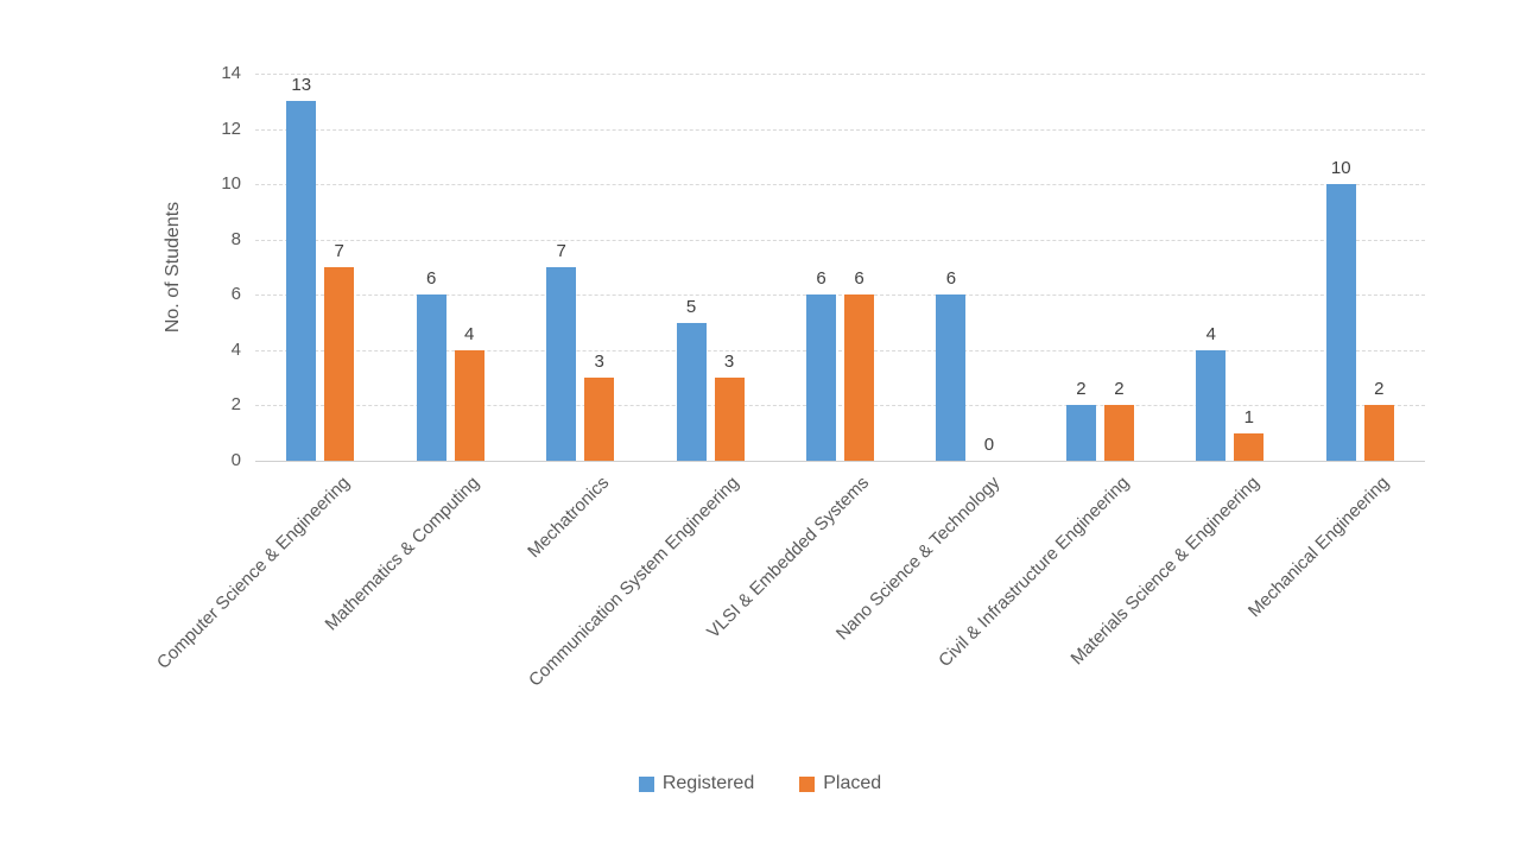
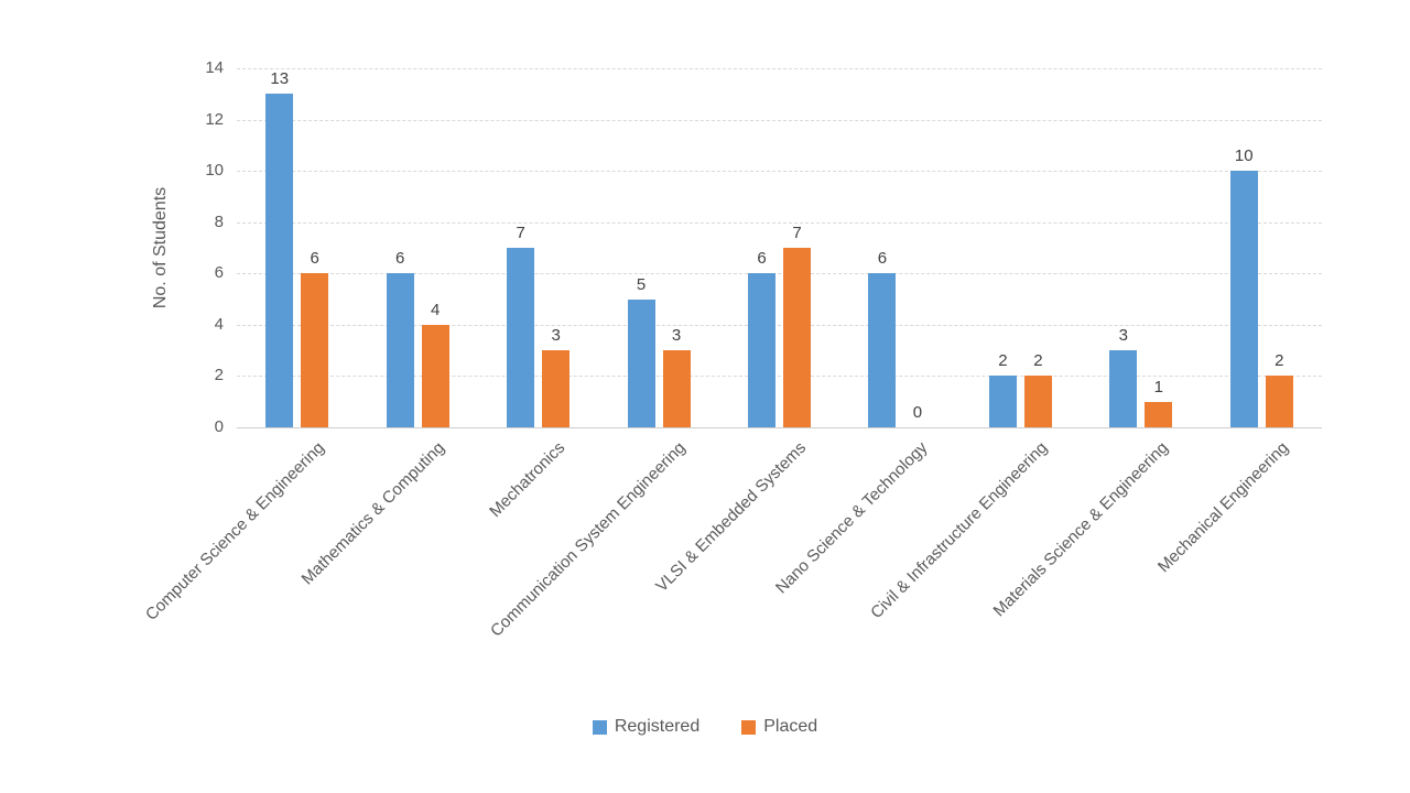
Placed/Computer Science & Engineering: 7 -> 6
Placed/VLSI & Embedded Systems: 6 -> 7
Registered/Materials Science & Engineering: 4 -> 3
